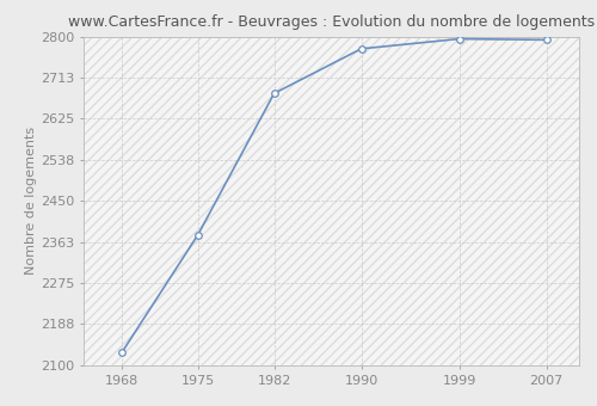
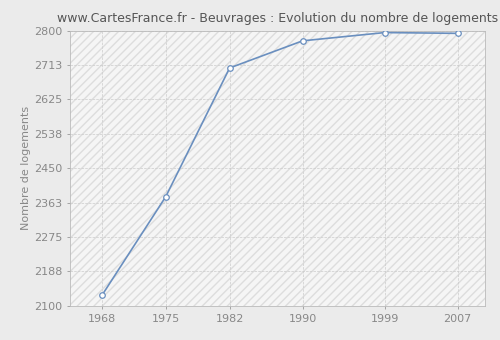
1982: 2679 -> 2705
